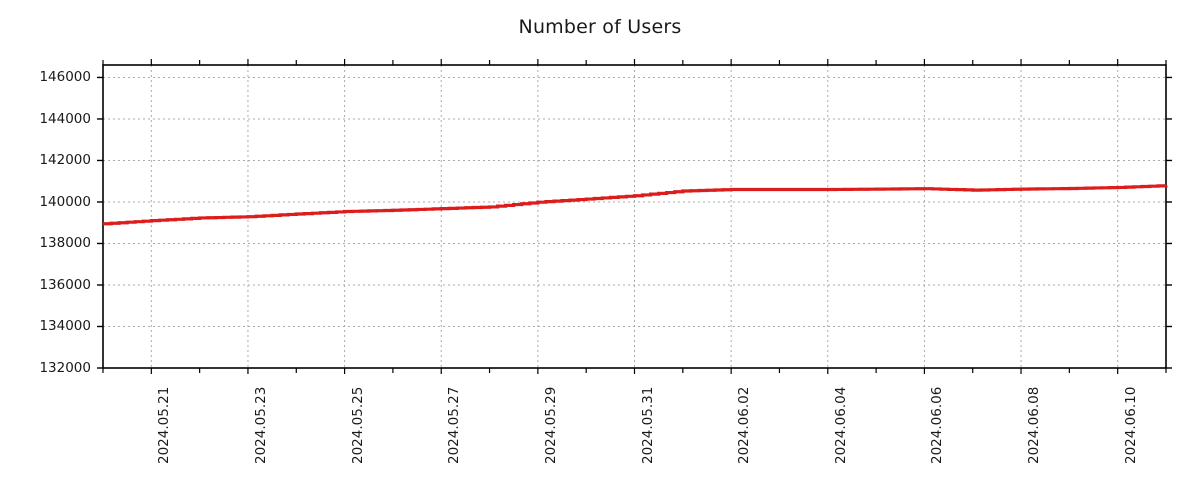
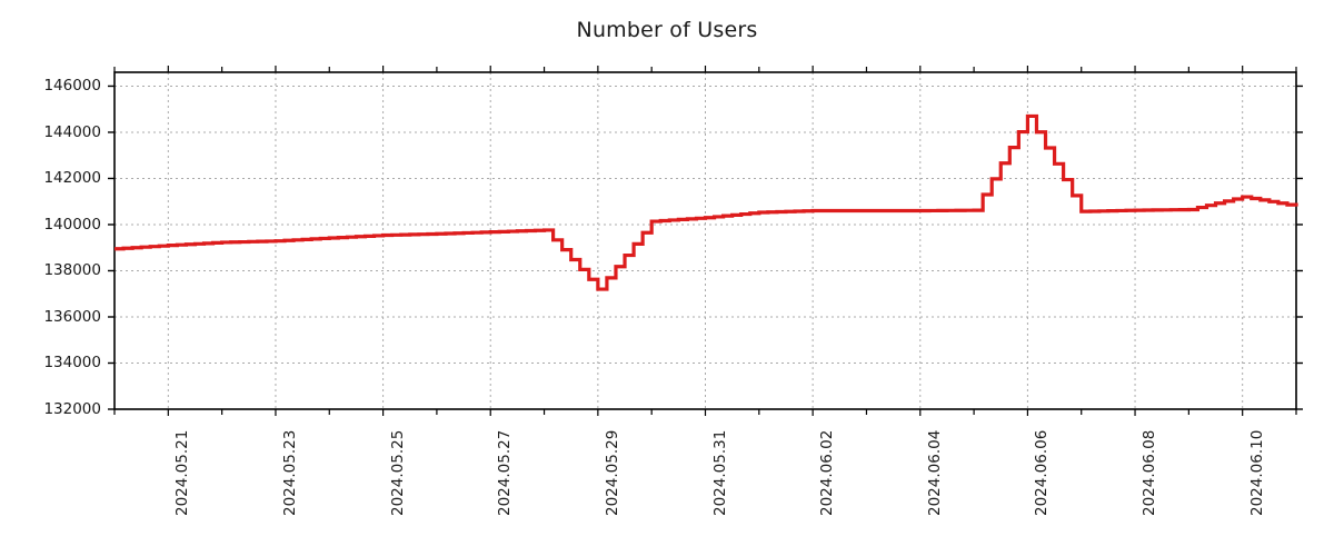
2024.05.29: 140000 -> 137200
2024.06.06: 140600 -> 144700
2024.06.10: 140700 -> 141200
